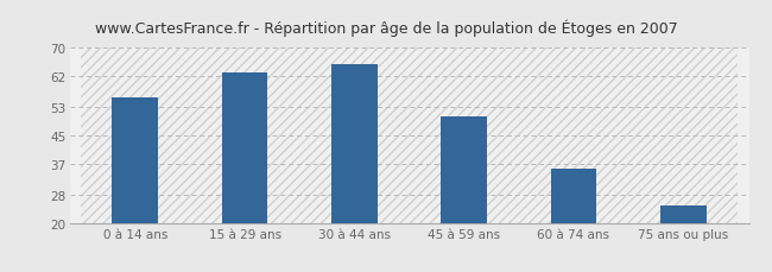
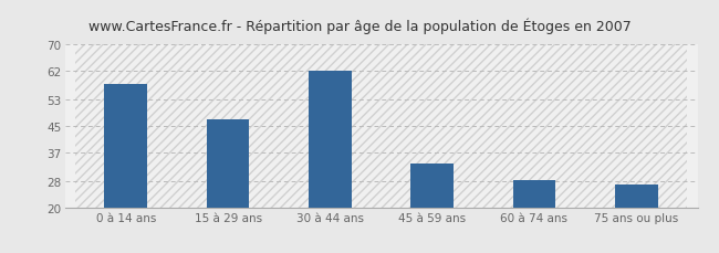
0 à 14 ans: 56.0 -> 58.0
15 à 29 ans: 63.0 -> 47.0
30 à 44 ans: 65.5 -> 62.0
45 à 59 ans: 50.5 -> 33.5
60 à 74 ans: 35.5 -> 28.5
75 ans ou plus: 25.0 -> 27.0
